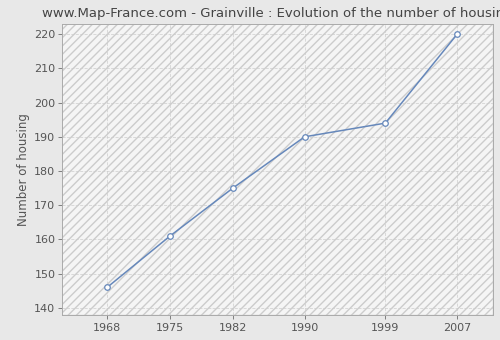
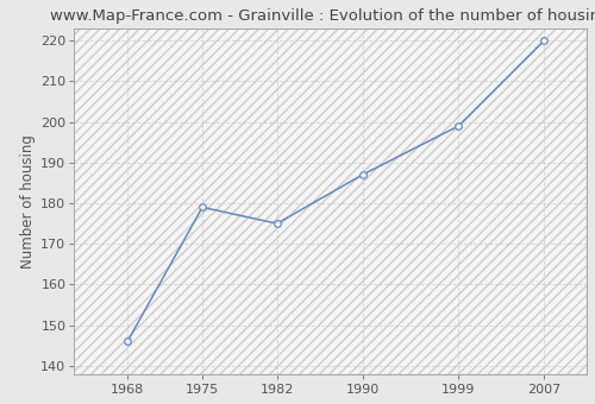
1975: 161 -> 179
1990: 190 -> 187
1999: 194 -> 199
